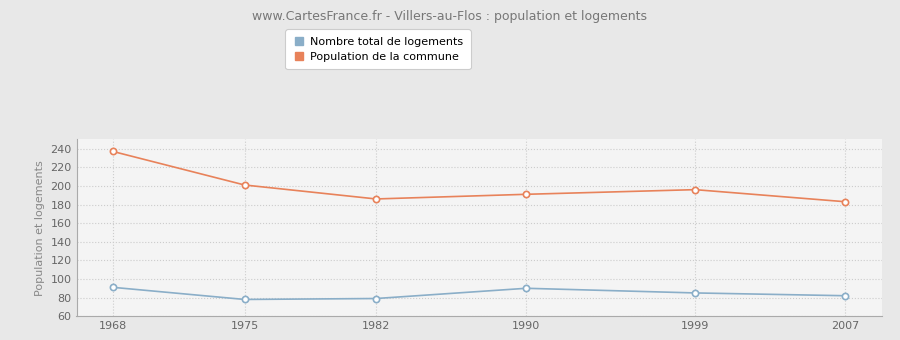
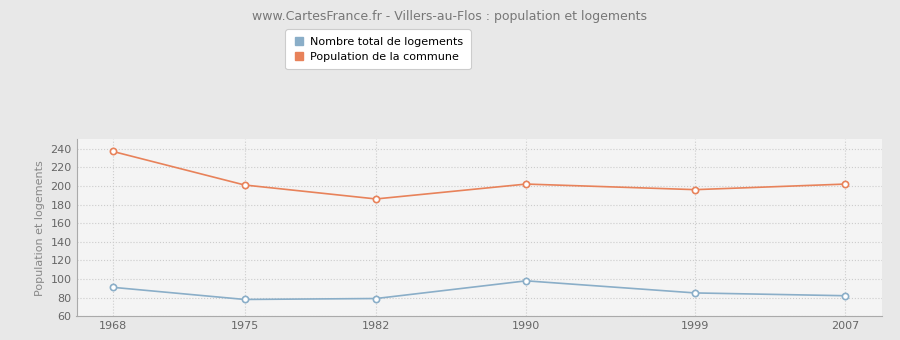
Population de la commune/1990: 191 -> 202
Nombre total de logements/1990: 90 -> 98
Population de la commune/2007: 183 -> 202
